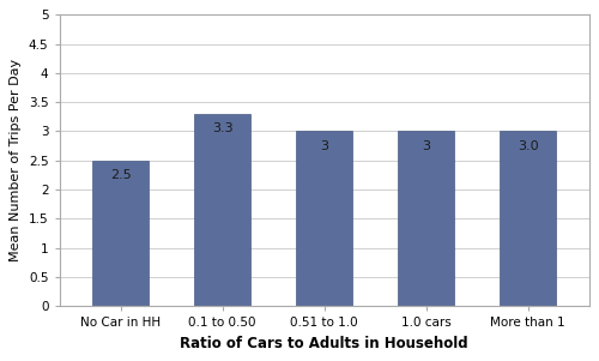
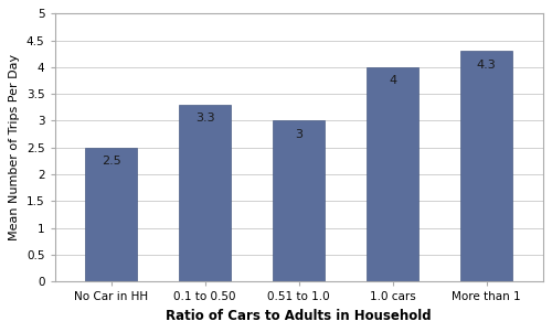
1.0 cars: 3 -> 4
More than 1: 3.0 -> 4.3
